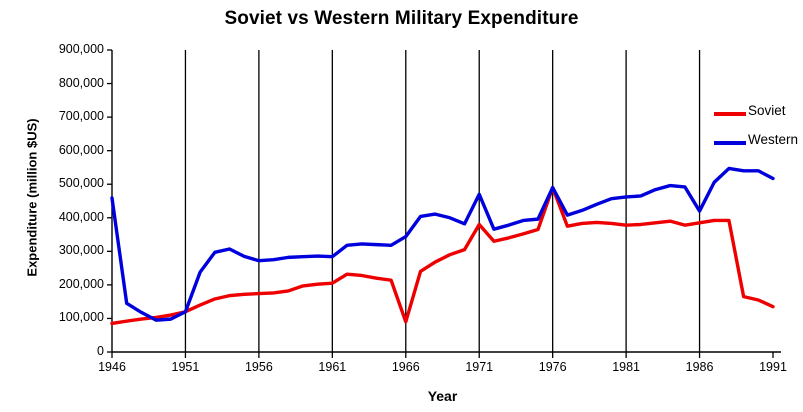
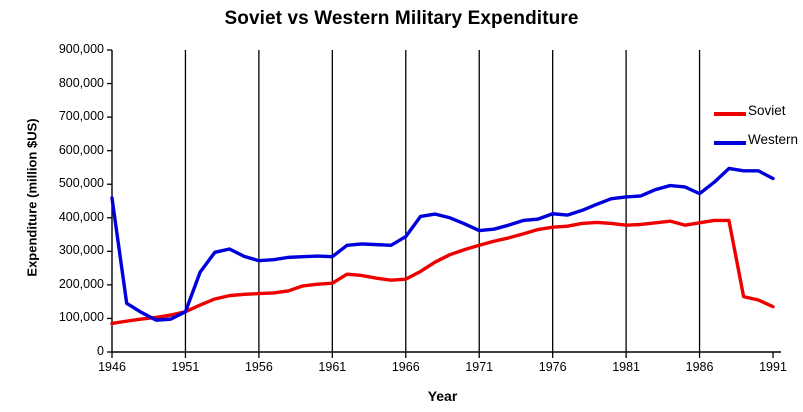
Soviet/1966: 90000 -> 220000
Soviet/1971: 380000 -> 320000
Western/1971: 470000 -> 360000
Soviet/1976: 490000 -> 370000
Western/1976: 490000 -> 410000
Western/1986: 420000 -> 470000
